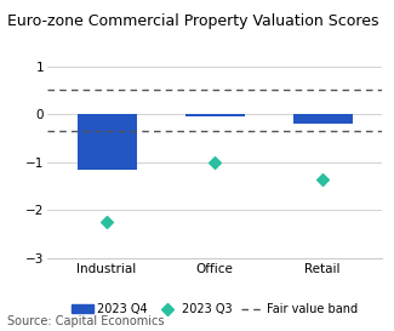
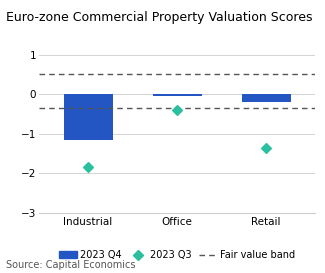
2023 Q3/Industrial: -2.25 -> -1.85
2023 Q3/Office: -1.00 -> -0.40
